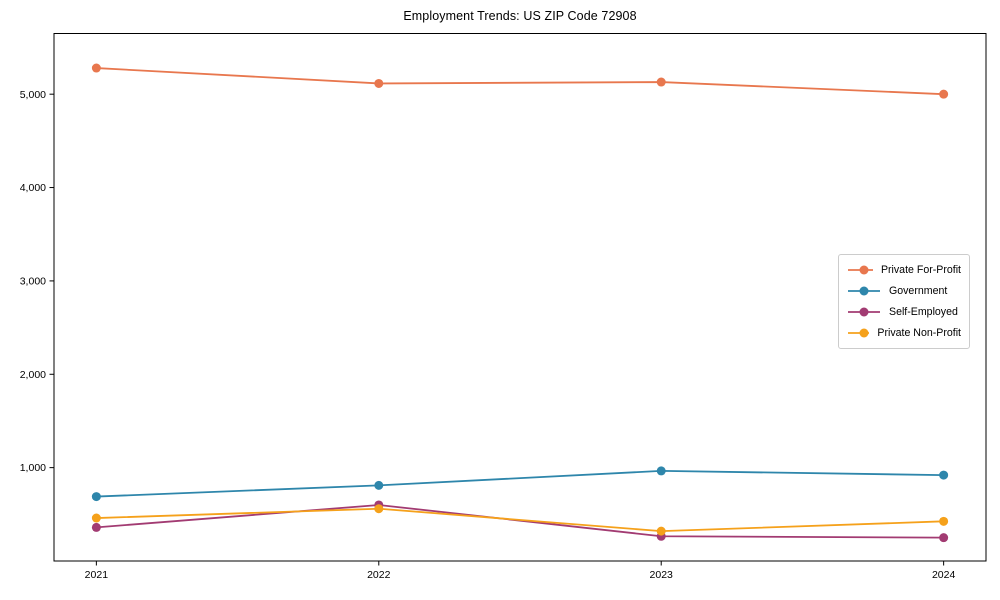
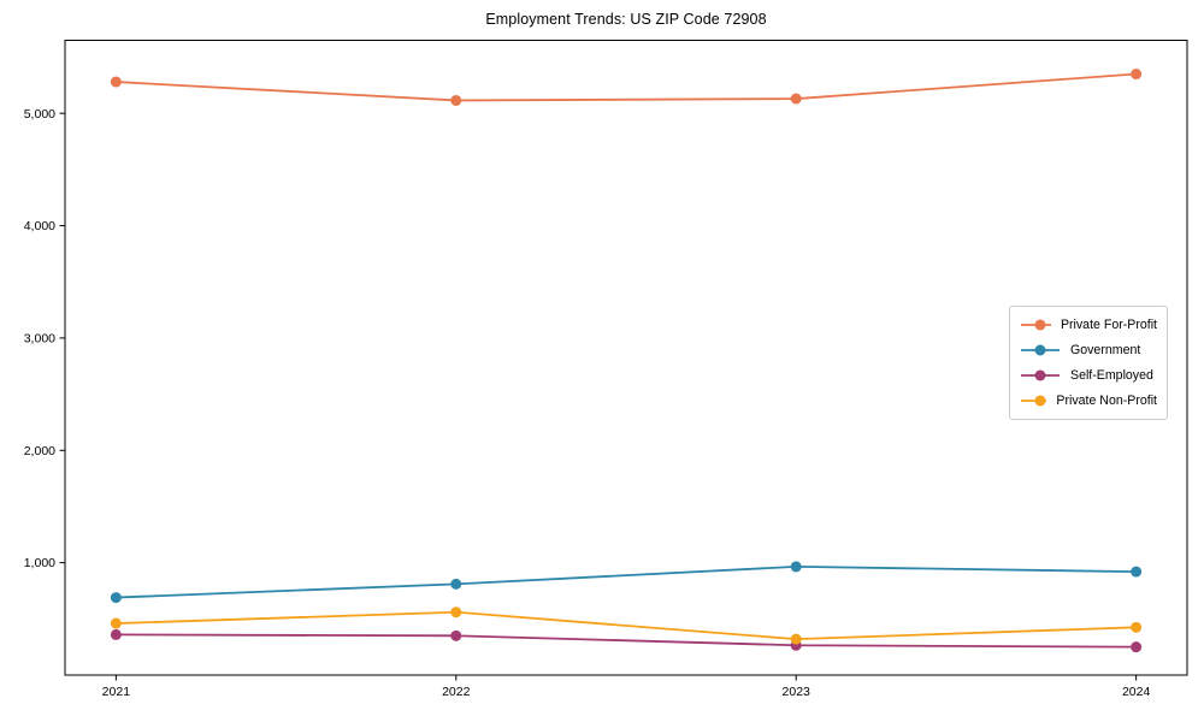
Self-Employed/2022: 600 -> 400
Private For-Profit/2024: 5000 -> 5400
